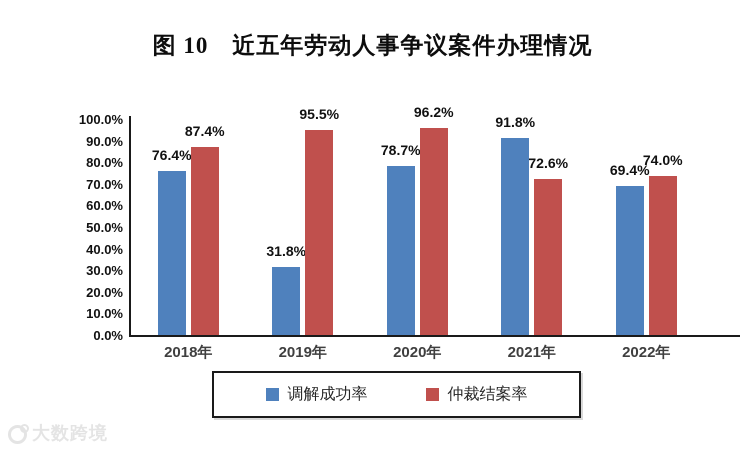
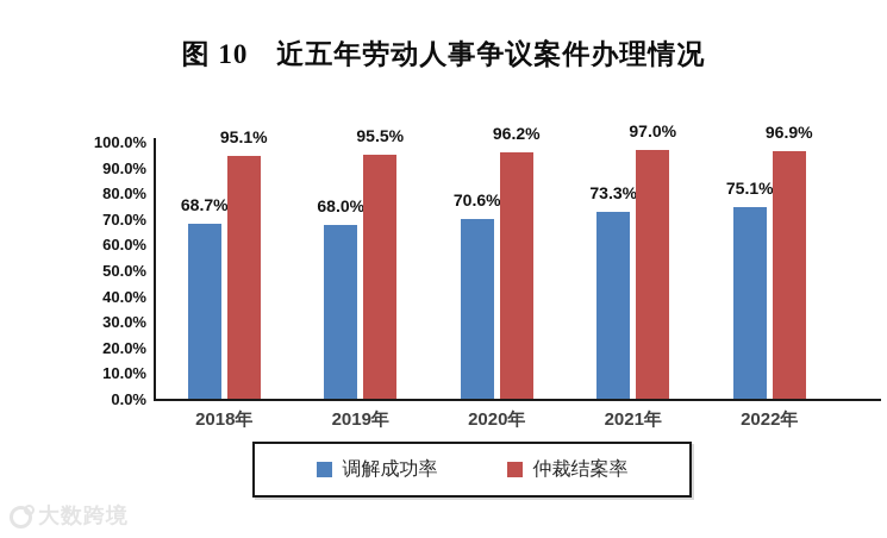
调解成功率/2018年: 76.4% -> 68.7%
仲裁结案率/2018年: 87.4% -> 95.1%
调解成功率/2019年: 31.8% -> 68.0%
调解成功率/2020年: 78.7% -> 70.6%
调解成功率/2021年: 91.8% -> 73.3%
仲裁结案率/2021年: 72.6% -> 97.0%
调解成功率/2022年: 69.4% -> 75.1%
仲裁结案率/2022年: 74.0% -> 96.9%
